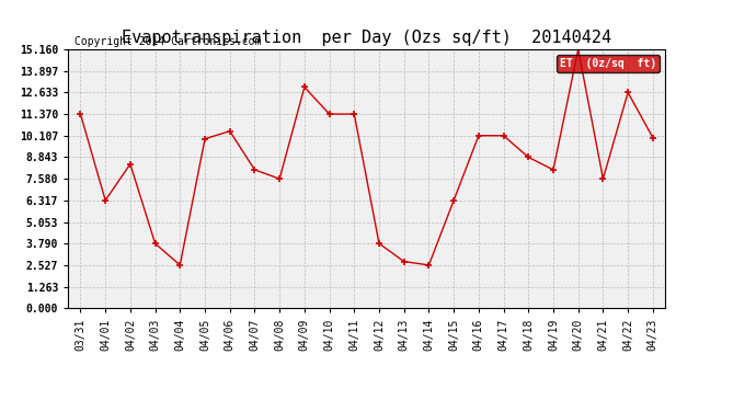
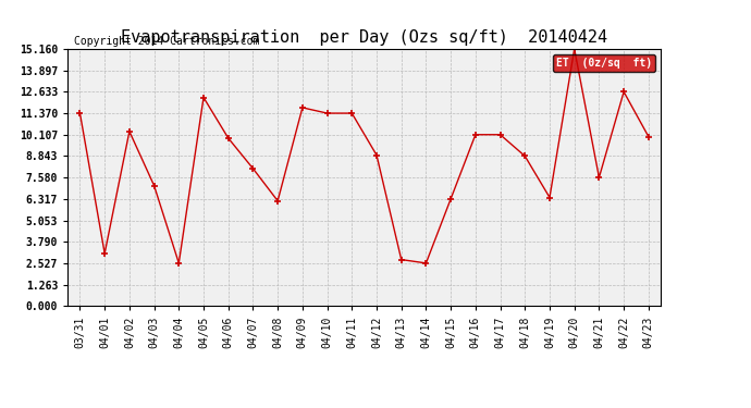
04/01: 6.3 -> 3.1
04/02: 8.4 -> 10.3
04/03: 3.8 -> 7.1
04/05: 9.9 -> 12.3
04/06: 10.4 -> 9.9
04/08: 7.6 -> 6.2
04/09: 12.9 -> 11.7
04/12: 3.8 -> 8.9
04/19: 8.1 -> 6.4
